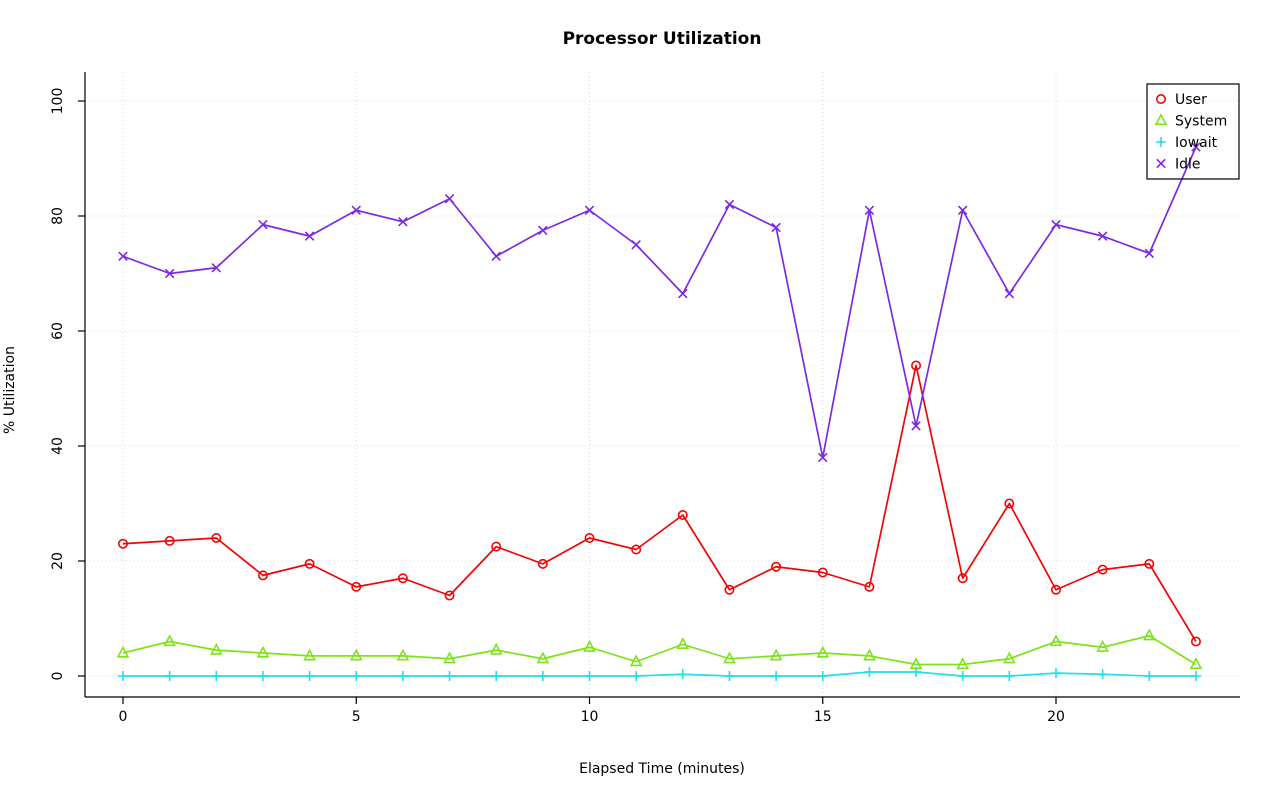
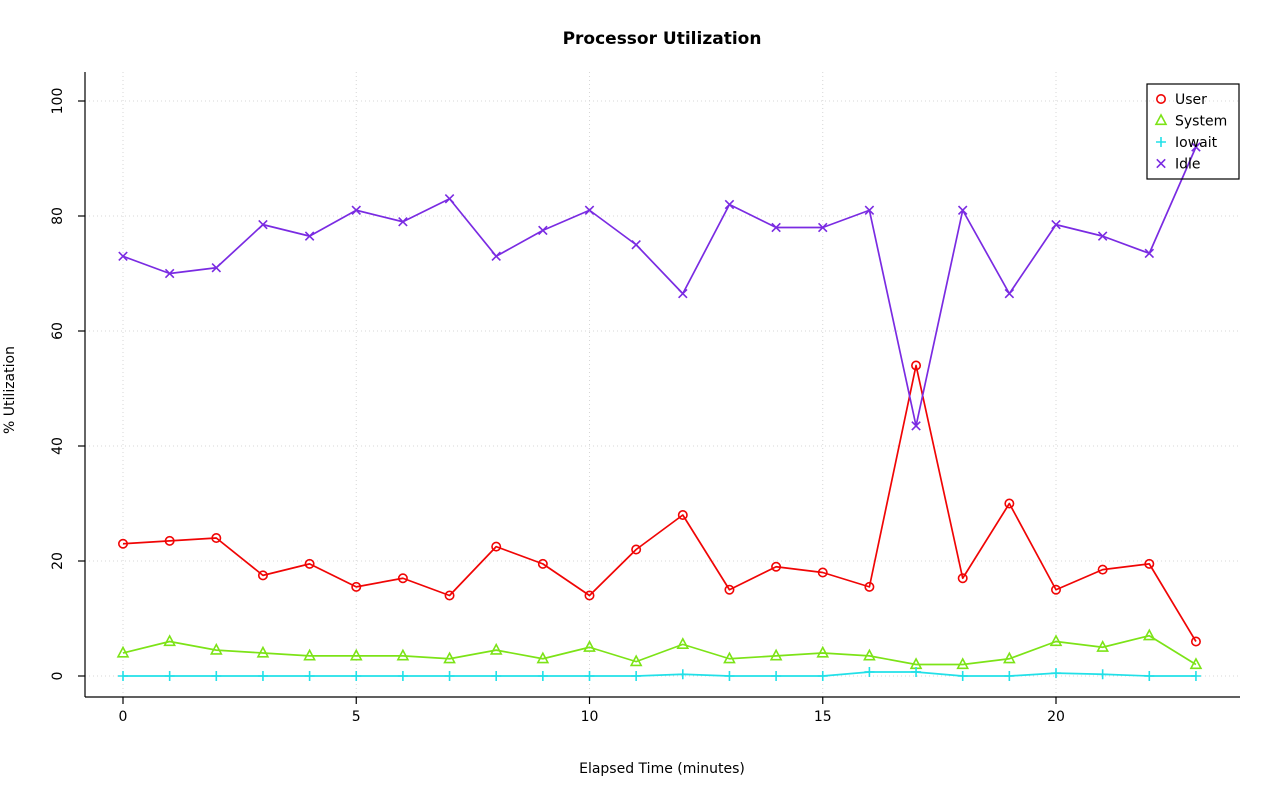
User/10: 24 -> 14
Idle/15: 38 -> 78
